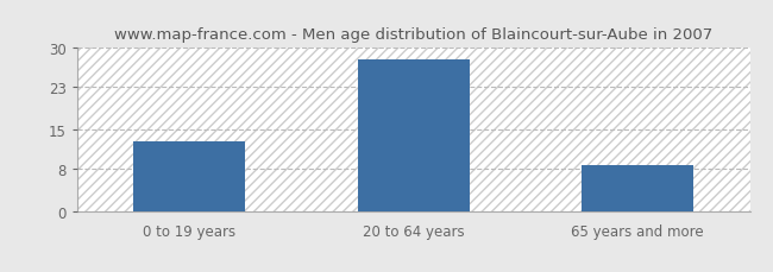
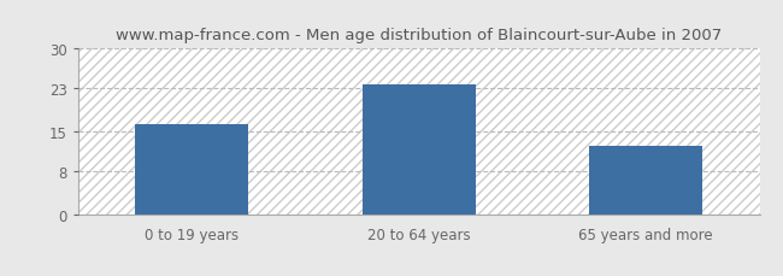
0 to 19 years: 13.0 -> 16.5
20 to 64 years: 28.0 -> 23.5
65 years and more: 8.5 -> 12.5
